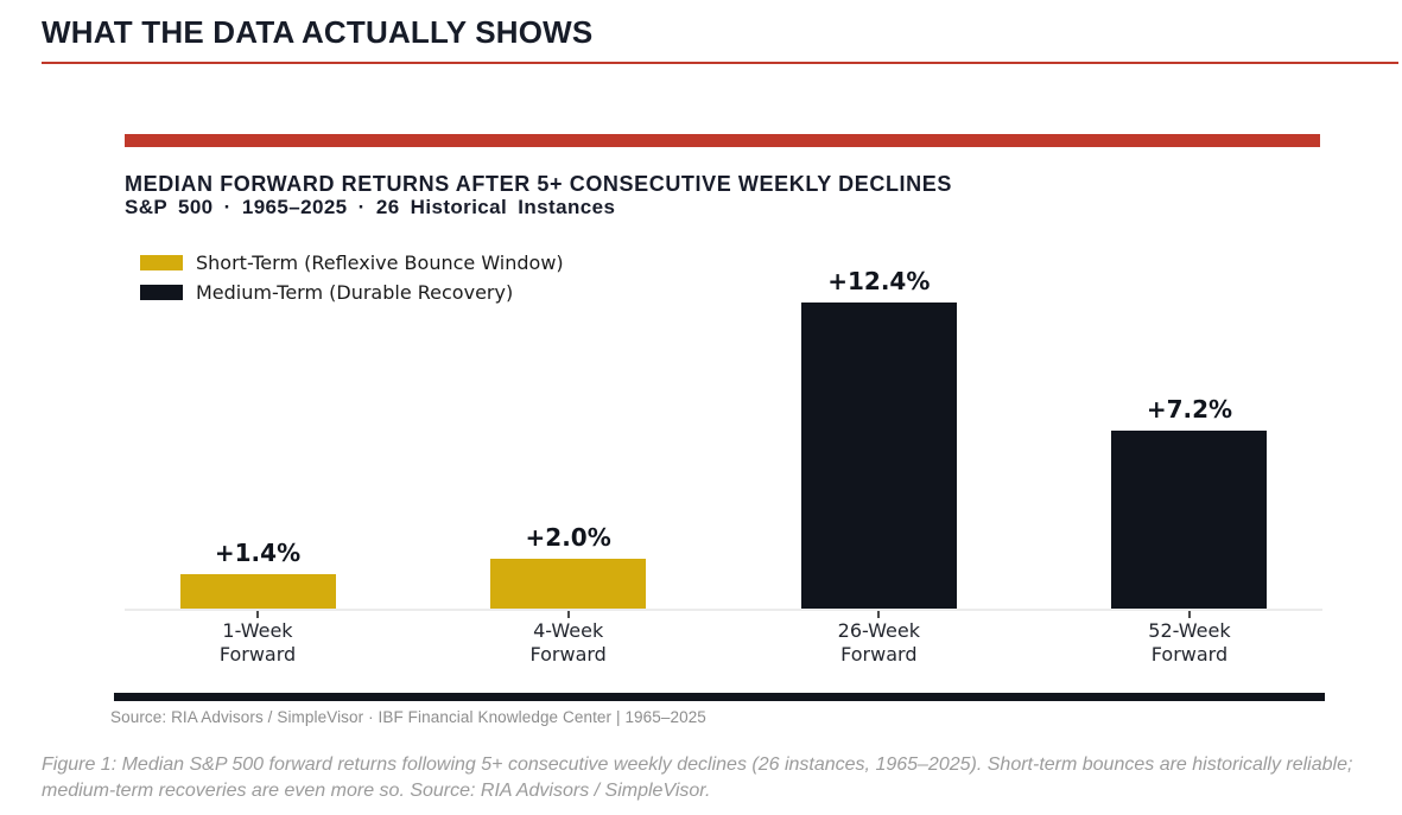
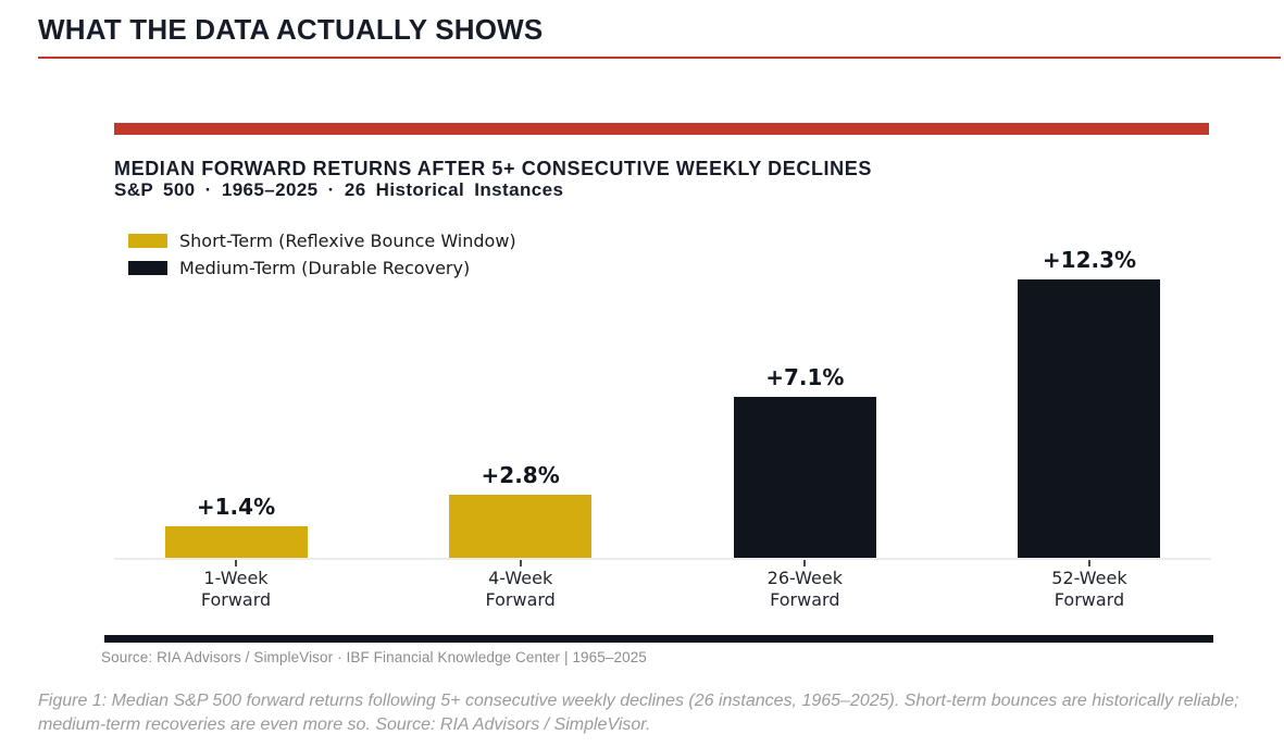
4-Week Forward: +2.0% -> +2.8%
26-Week Forward: +12.4% -> +7.1%
52-Week Forward: +7.2% -> +12.3%
